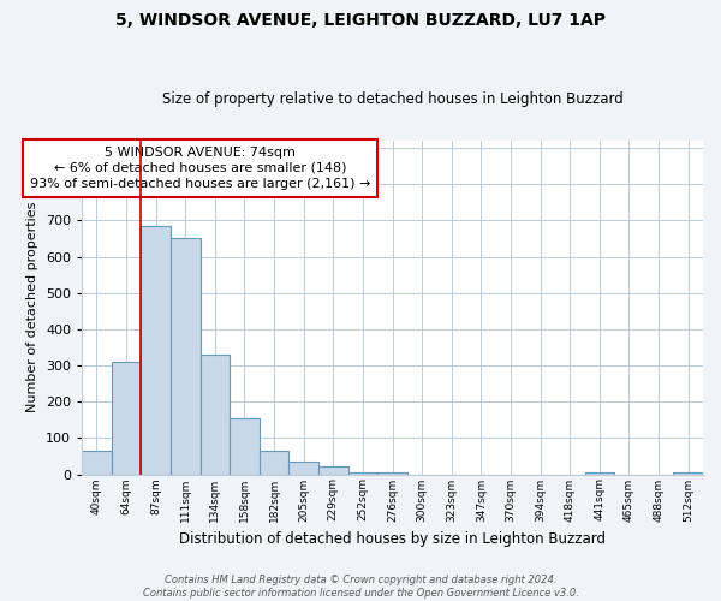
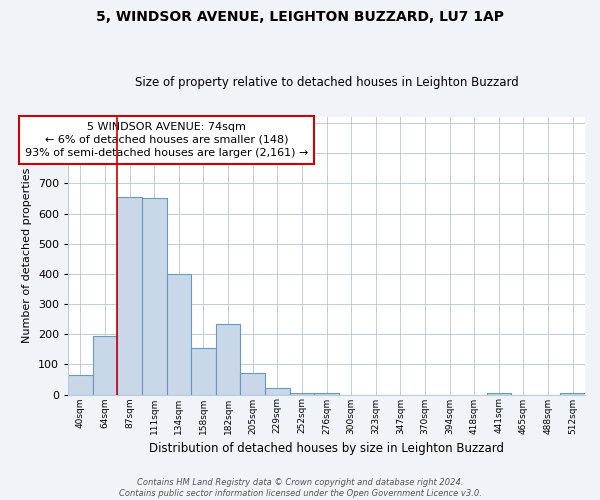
64sqm: 310 -> 195
87sqm: 685 -> 655
134sqm: 330 -> 400
182sqm: 65 -> 235
205sqm: 35 -> 70
